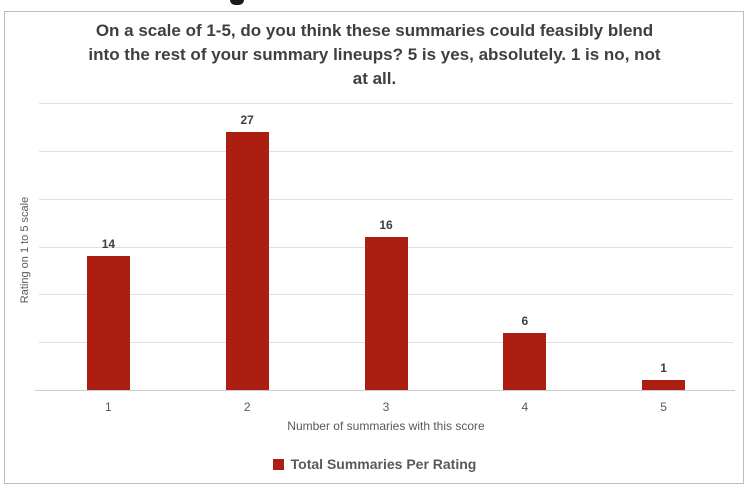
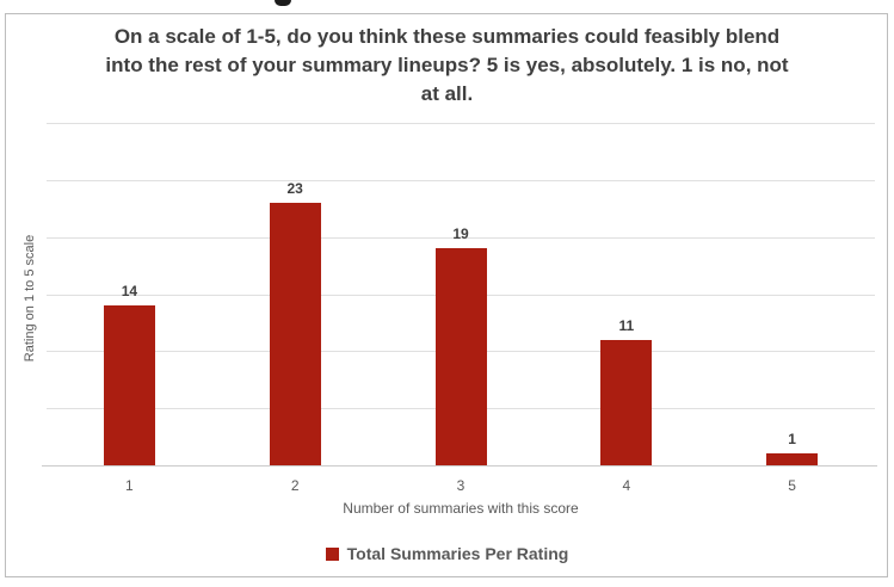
2: 27 -> 23
3: 16 -> 19
4: 6 -> 11
